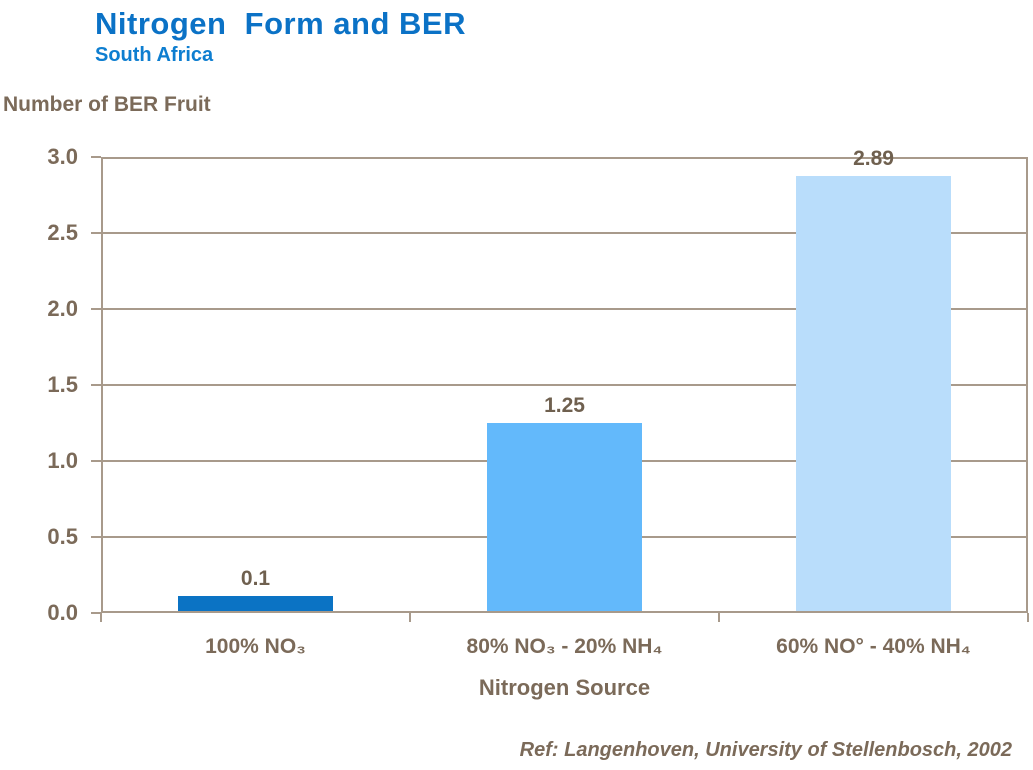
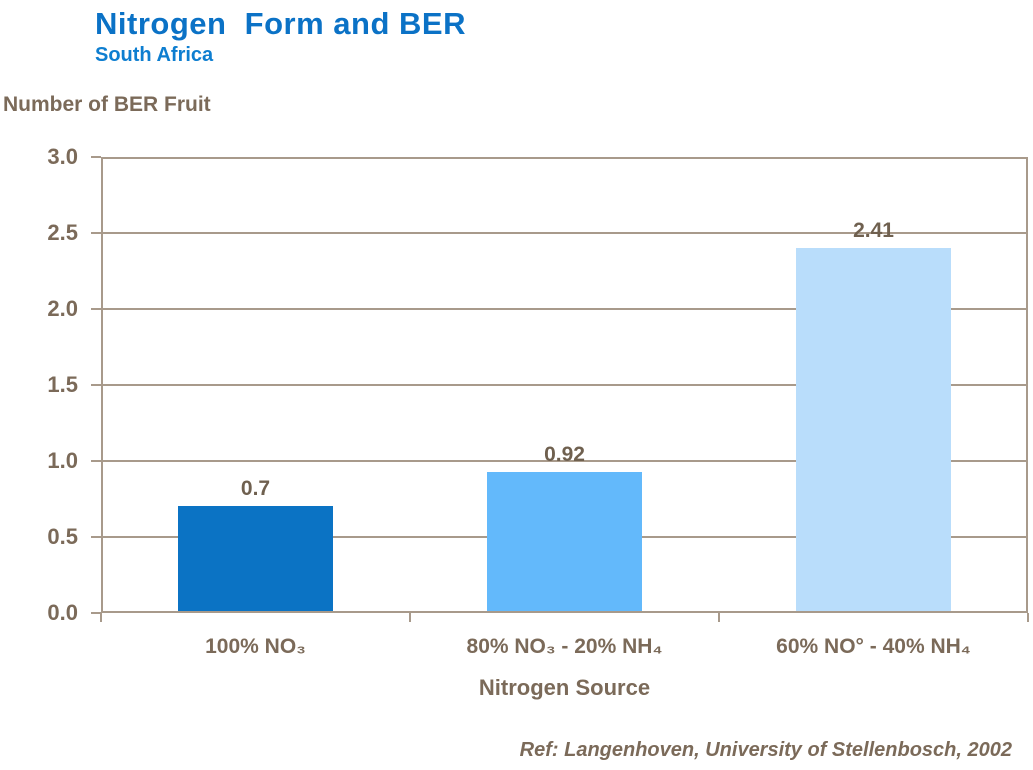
100% NO₃: 0.1 -> 0.7
80% NO₃ - 20% NH₄: 1.25 -> 0.92
60% NO° - 40% NH₄: 2.89 -> 2.41
